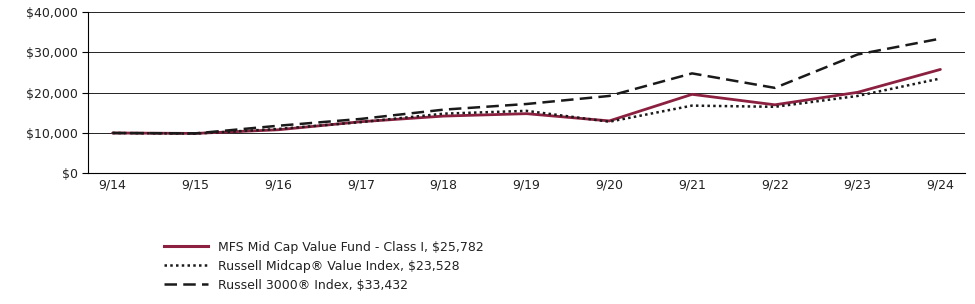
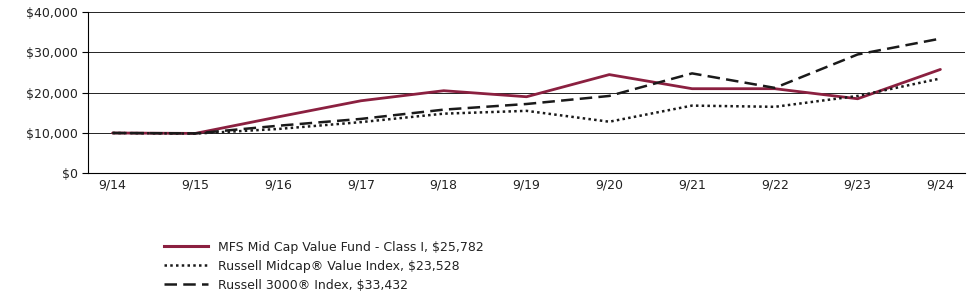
MFS Mid Cap Value Fund - Class I, $25,782/9/16: $10,800 -> $14,000
MFS Mid Cap Value Fund - Class I, $25,782/9/17: $12,800 -> $18,000
MFS Mid Cap Value Fund - Class I, $25,782/9/18: $14,200 -> $20,500
MFS Mid Cap Value Fund - Class I, $25,782/9/19: $14,800 -> $19,000
MFS Mid Cap Value Fund - Class I, $25,782/9/20: $13,000 -> $24,500
MFS Mid Cap Value Fund - Class I, $25,782/9/21: $19,600 -> $21,000
MFS Mid Cap Value Fund - Class I, $25,782/9/22: $17,000 -> $21,000
MFS Mid Cap Value Fund - Class I, $25,782/9/23: $20,100 -> $18,500
